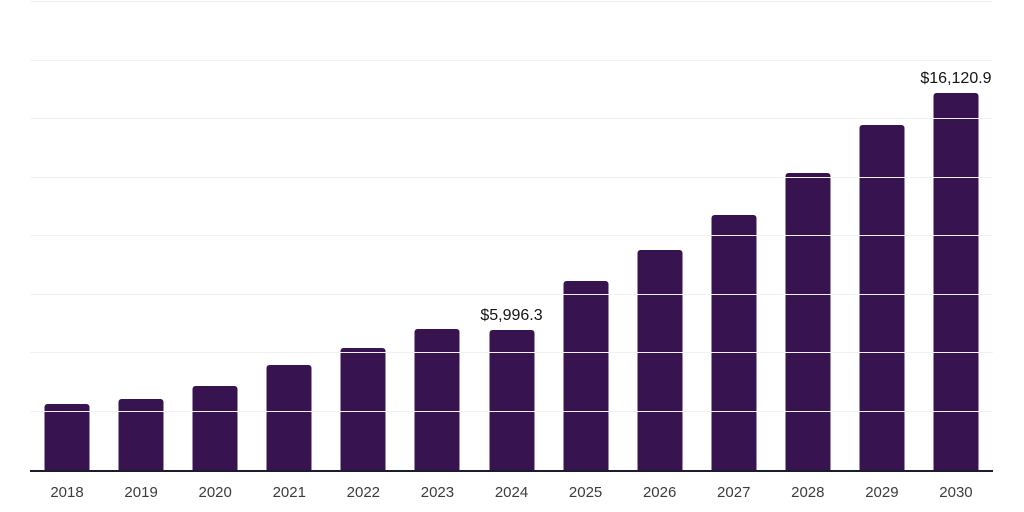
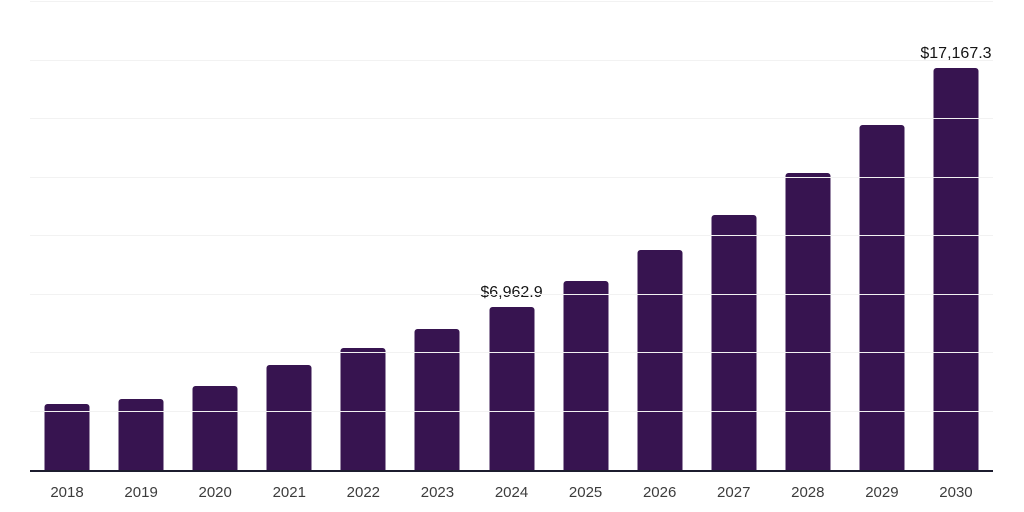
2024: $5,996.3 -> $6,962.9
2030: $16,120.9 -> $17,167.3
